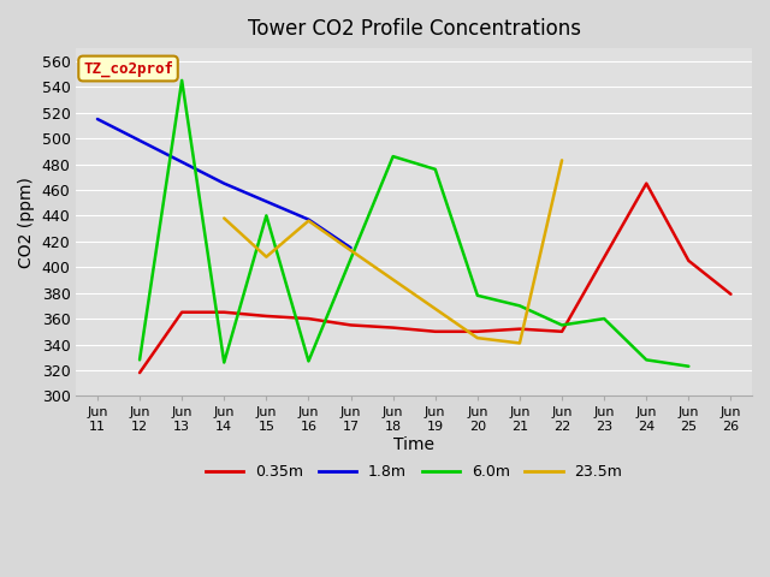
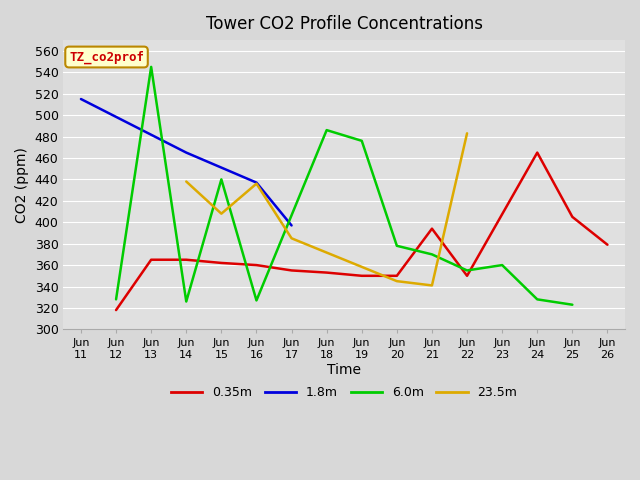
1.8m/Jun 17: 415 -> 397
23.5m/Jun 17: 413 -> 385
0.35m/Jun 21: 352 -> 394
